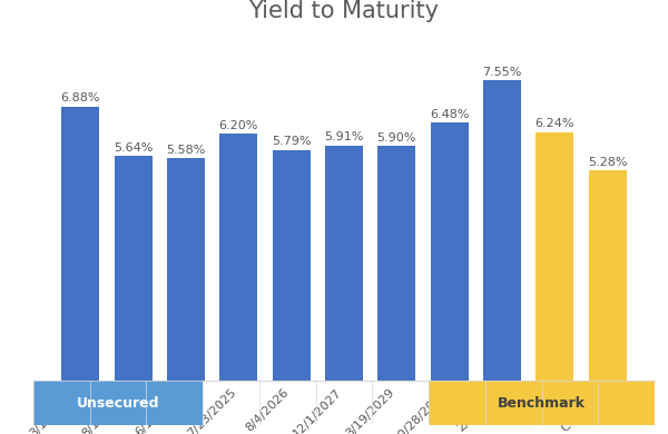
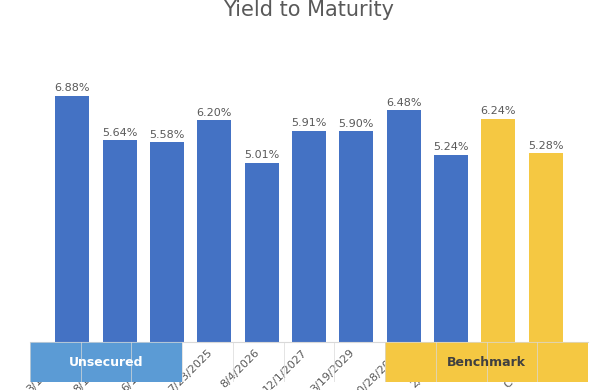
8/4/2026: 5.79% -> 5.01%
2/2/2033: 7.55% -> 5.24%
